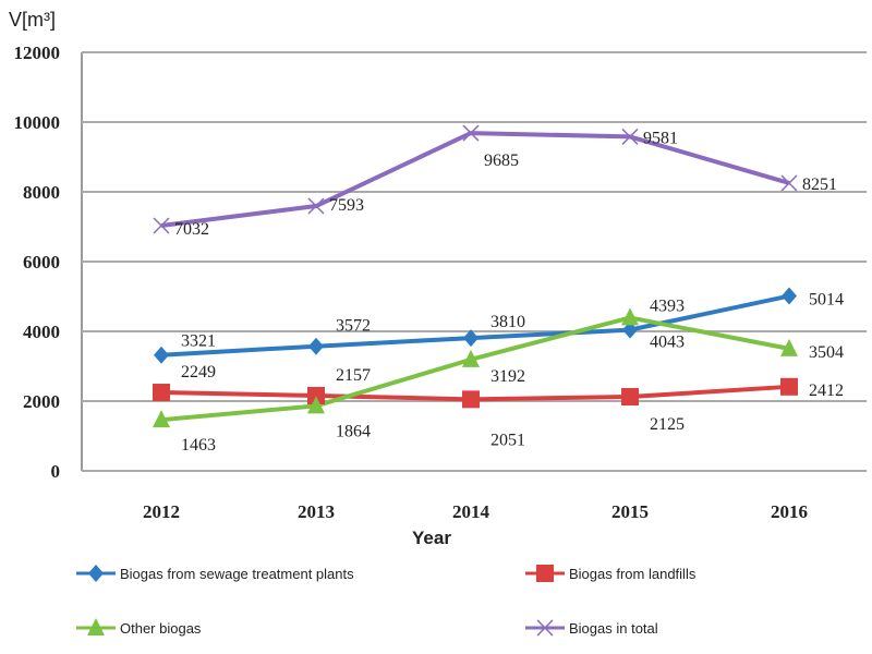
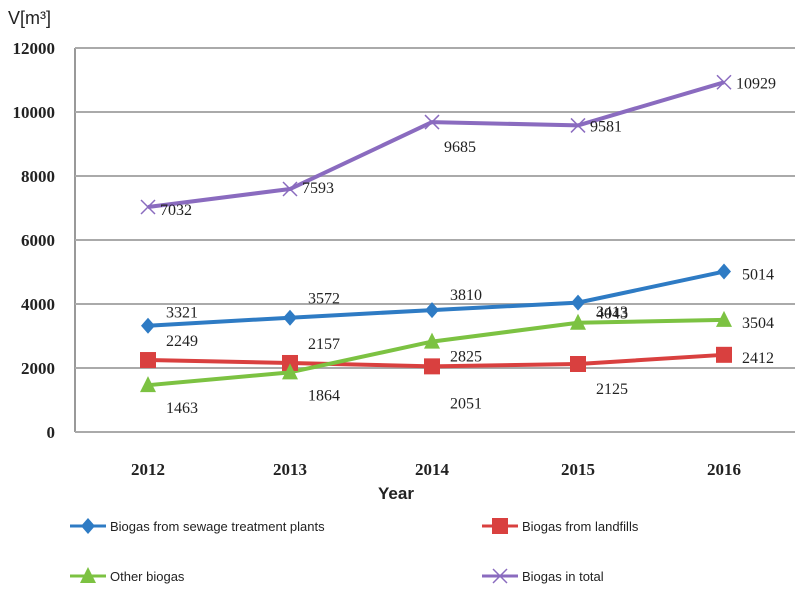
Other biogas/2014: 3192 -> 2825
Other biogas/2015: 4393 -> 3413
Biogas in total/2016: 8251 -> 10929
